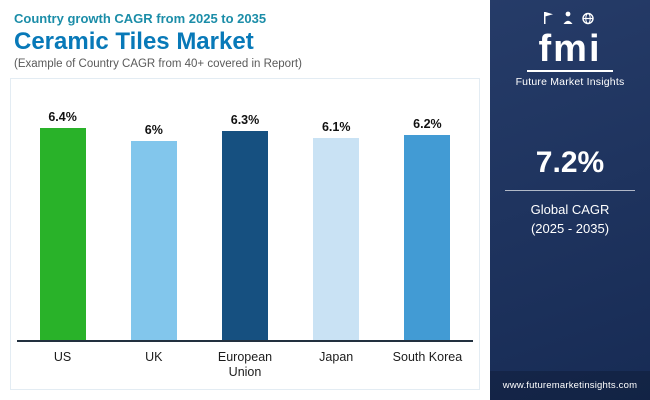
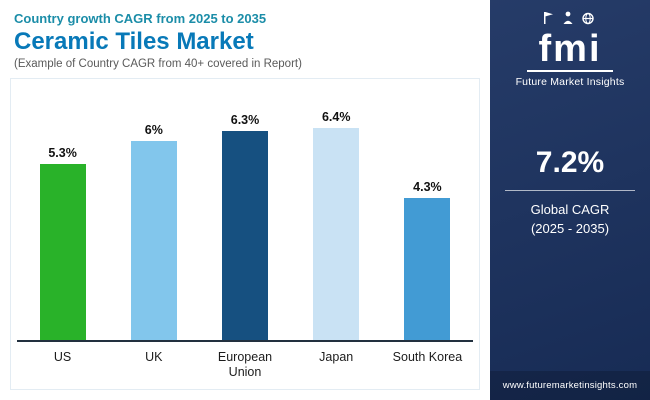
US: 6.4% -> 5.3%
Japan: 6.1% -> 6.4%
South Korea: 6.2% -> 4.3%
